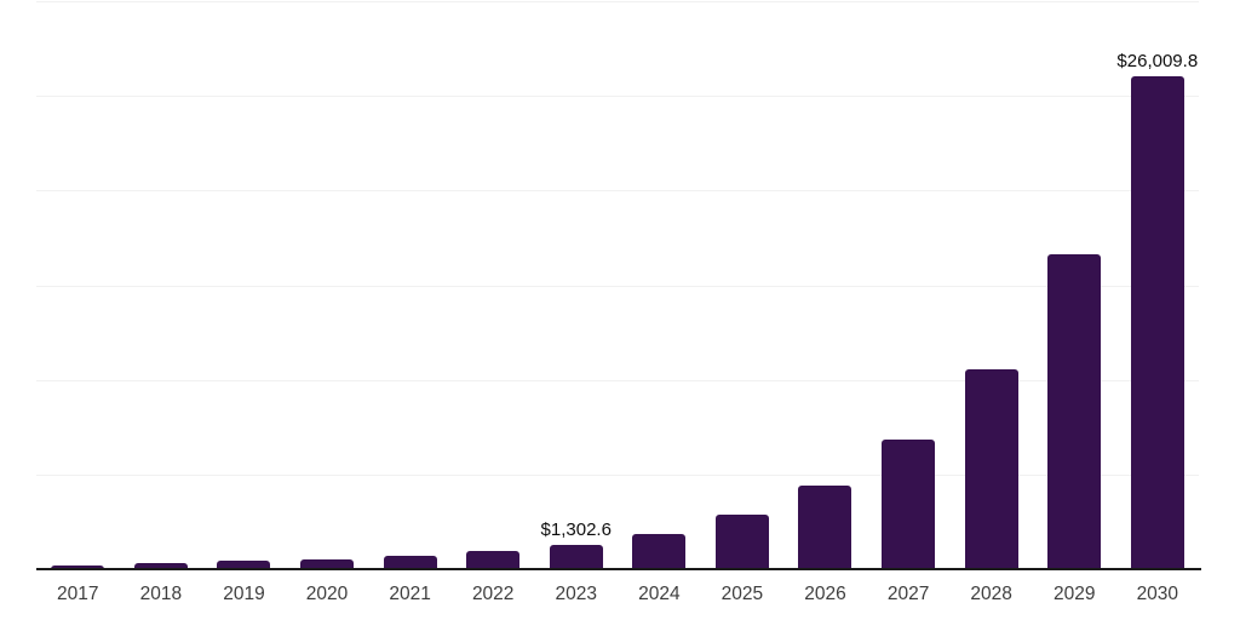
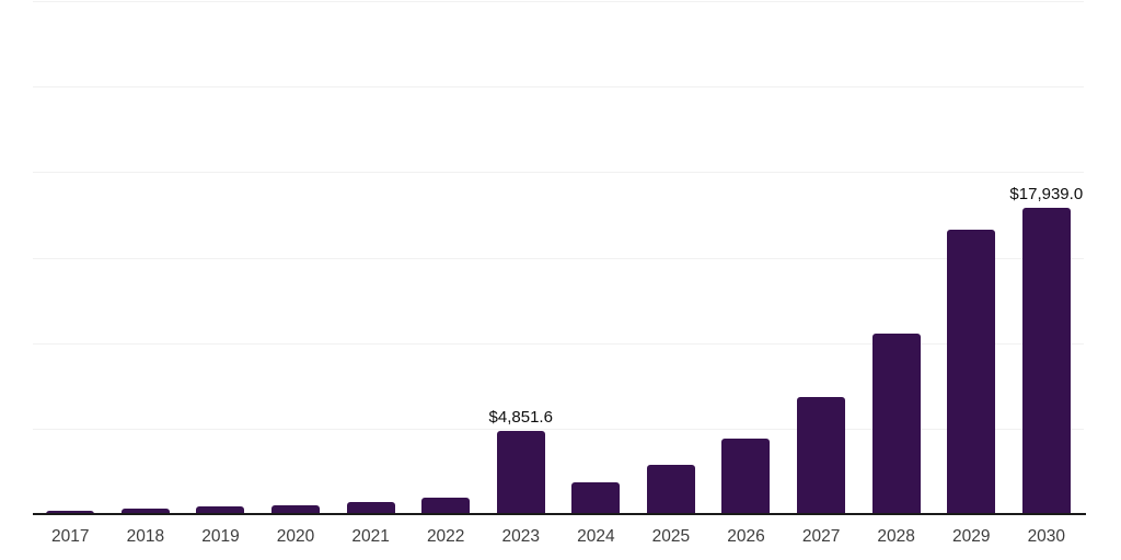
2023: $1,302.6 -> $4,851.6
2030: $26,009.8 -> $17,939.0
